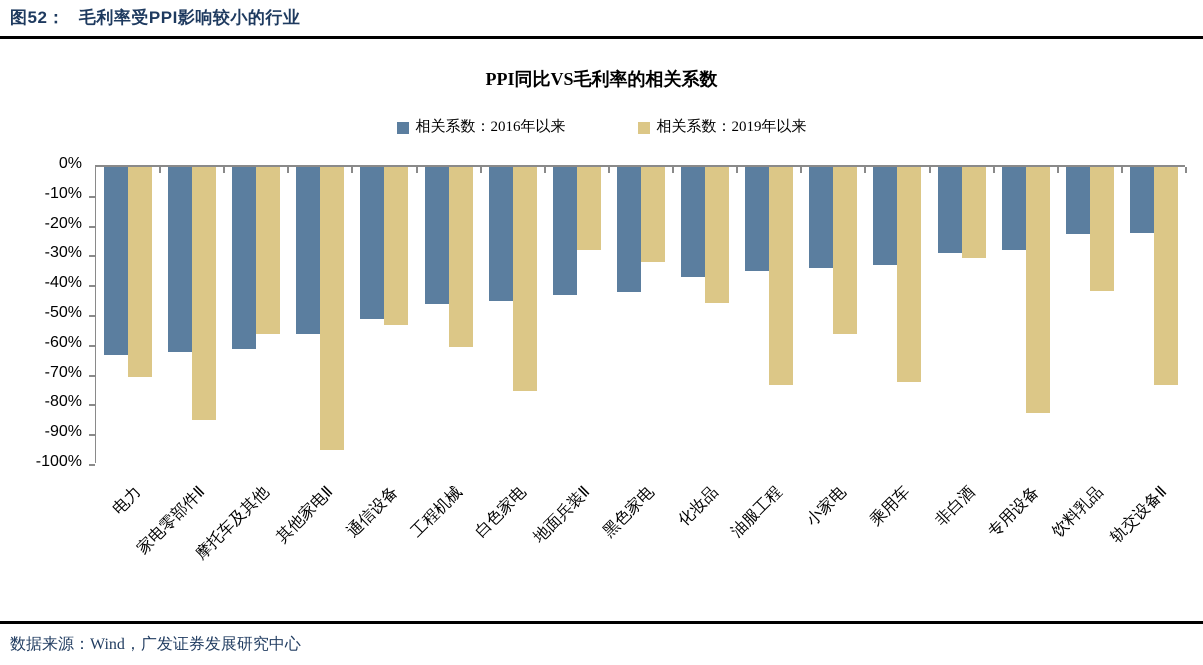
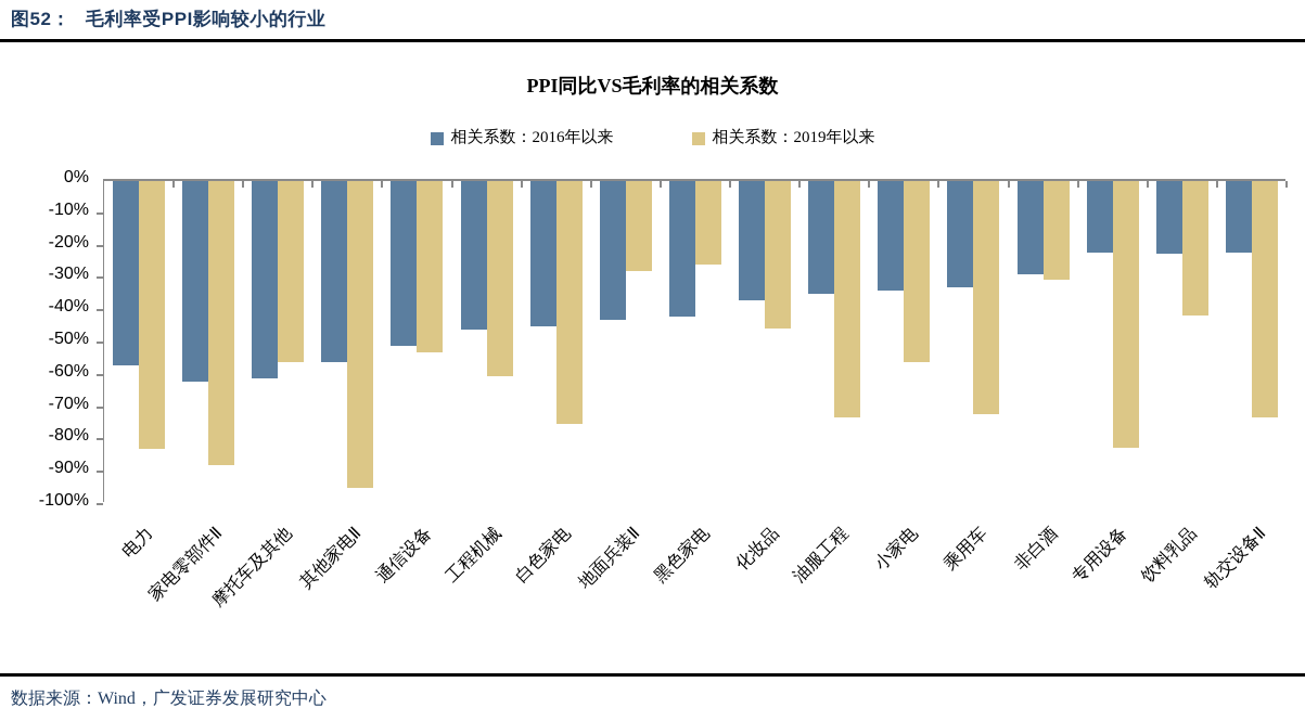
相关系数：2016年以来/电力: -63% -> -57%
相关系数：2019年以来/电力: -70% -> -83%
相关系数：2019年以来/家电零部件Ⅱ: -85% -> -88%
相关系数：2019年以来/黑色家电: -32% -> -26%
相关系数：2016年以来/专用设备: -28% -> -22%
